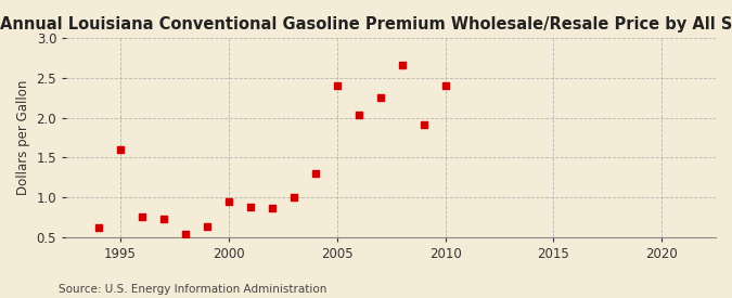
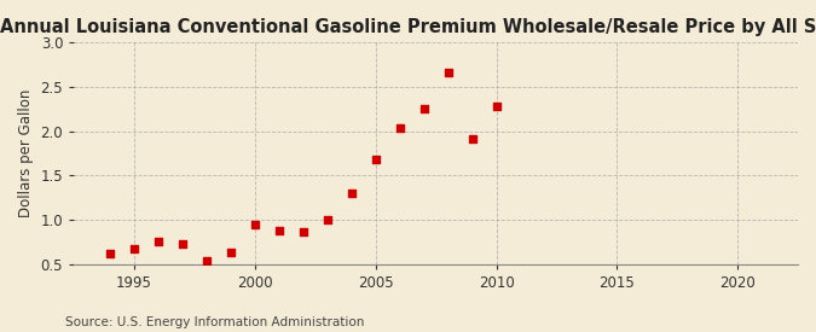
1995: 1.60 -> 0.67
2005: 2.40 -> 1.68
2010: 2.40 -> 2.28
